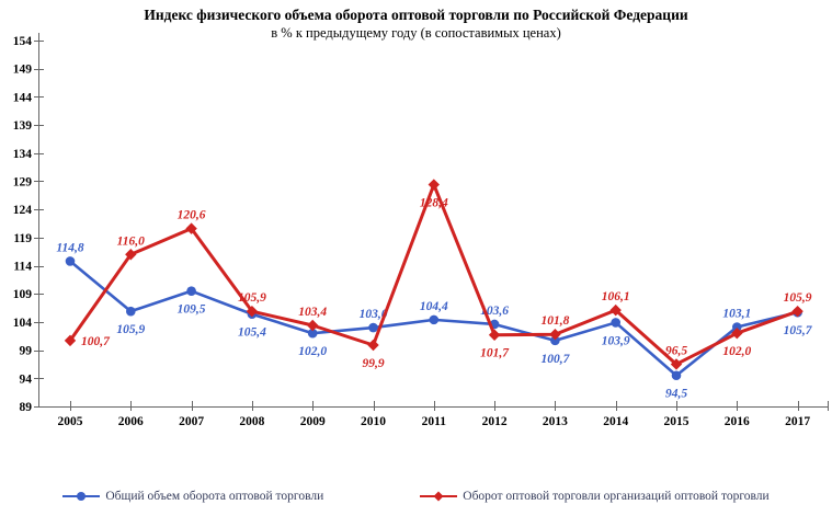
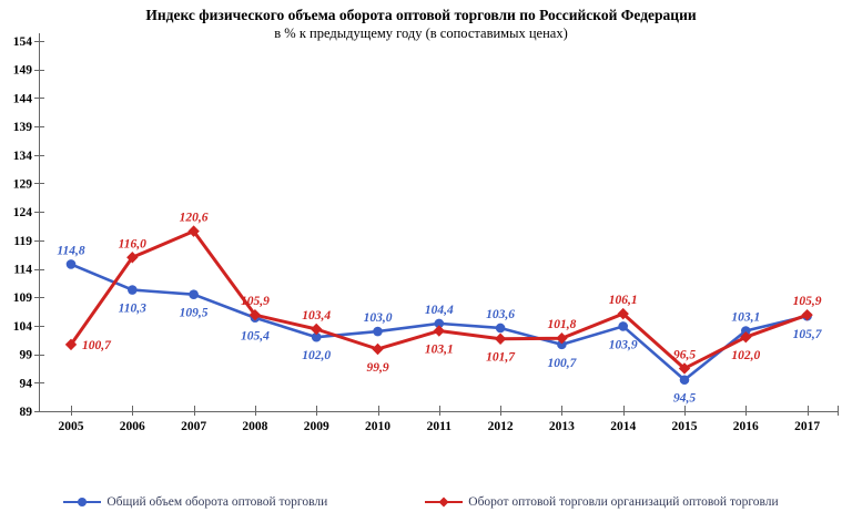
Общий объем оборота оптовой торговли/2006: 105,9 -> 110,3
Оборот оптовой торговли организаций оптовой торговли/2011: 128,4 -> 103,1
